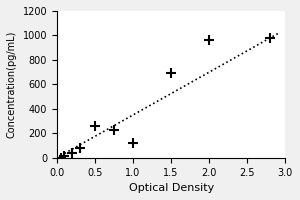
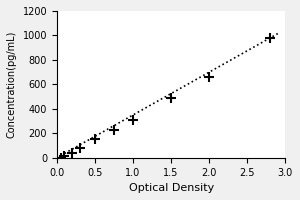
0.5: 260 -> 150
1.0: 120 -> 310
1.5: 690 -> 490
2.0: 960 -> 660
